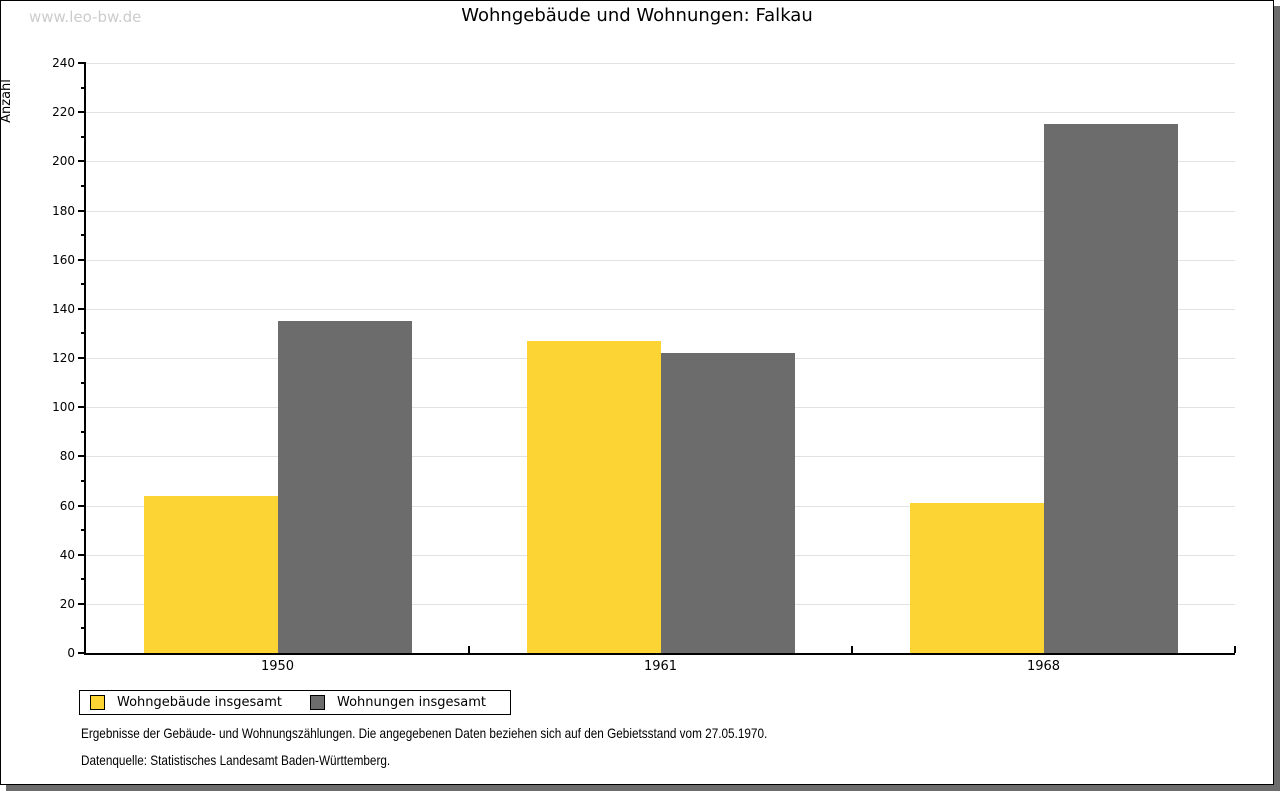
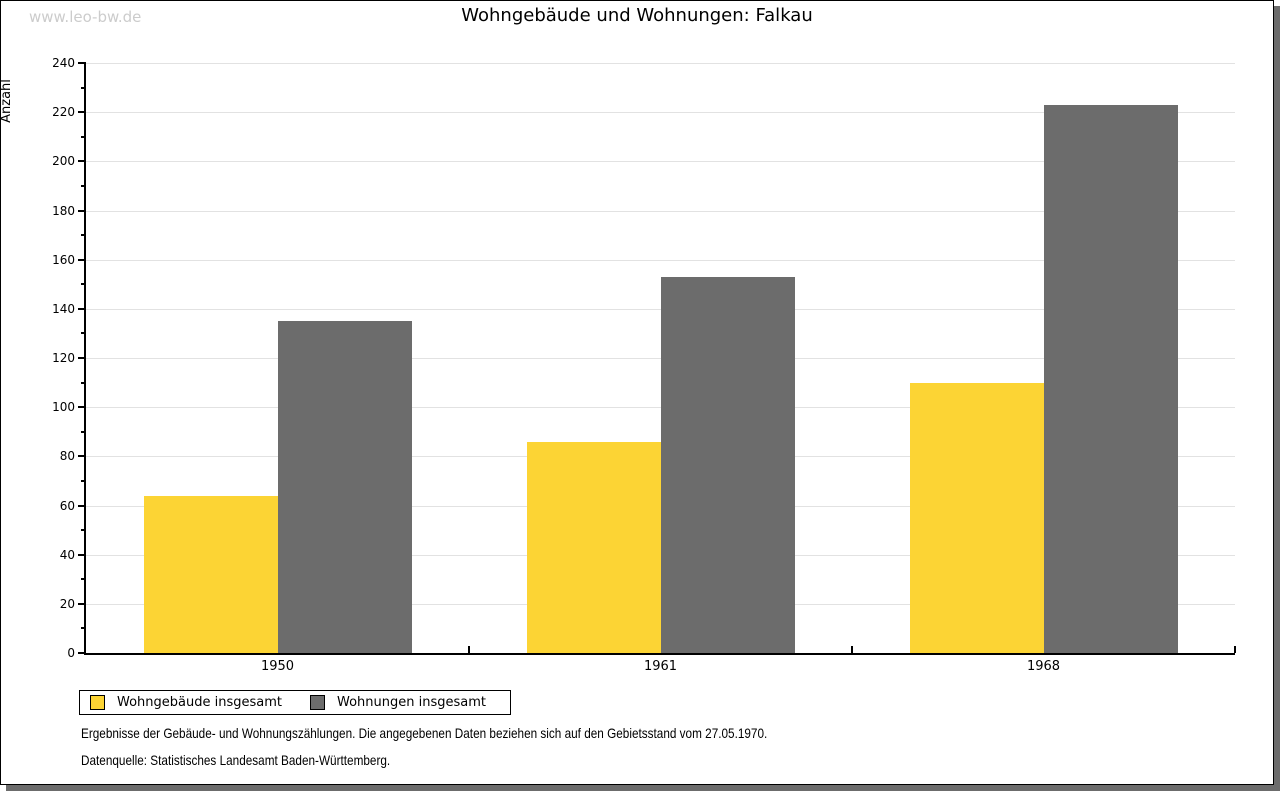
Wohngebäude insgesamt/1961: 127 -> 86
Wohnungen insgesamt/1961: 122 -> 153
Wohngebäude insgesamt/1968: 61 -> 110
Wohnungen insgesamt/1968: 215 -> 223
